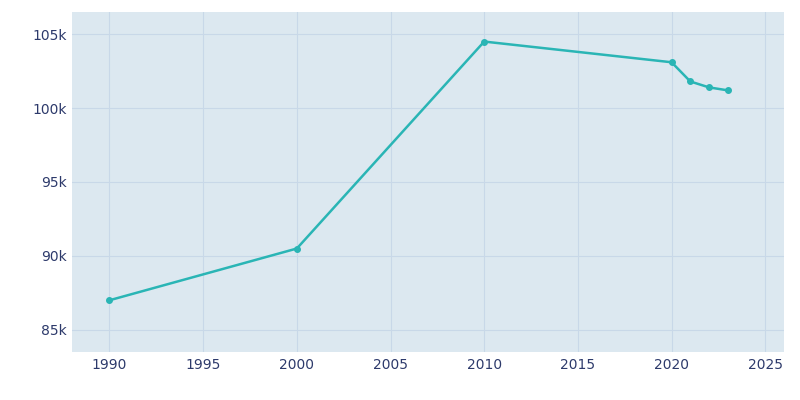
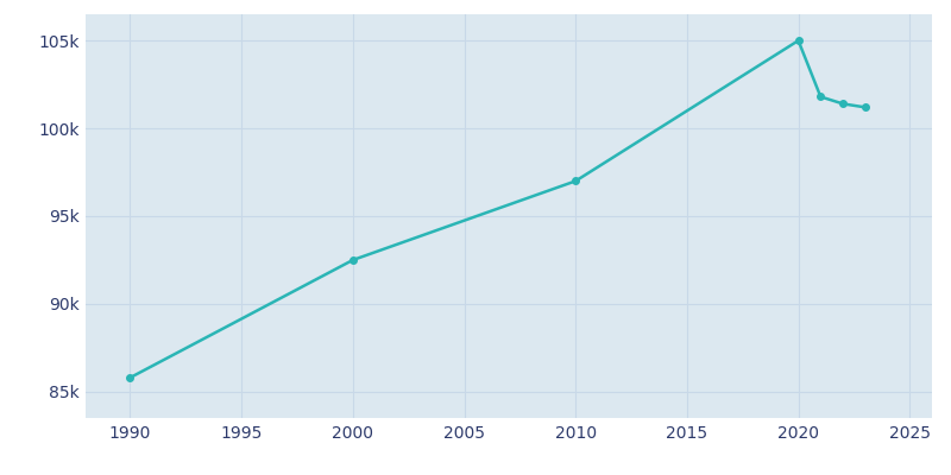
1990: 87.0k -> 85.8k
2000: 90.5k -> 92.5k
2010: 104.5k -> 97.0k
2020: 103.1k -> 105.0k
